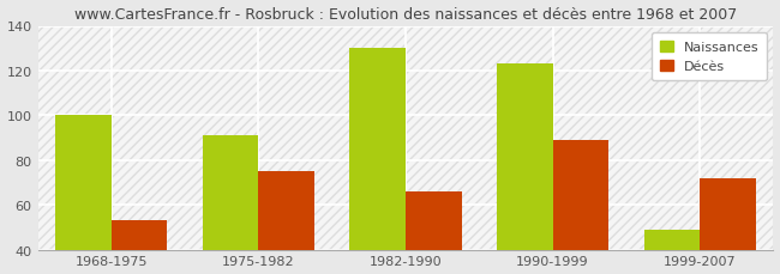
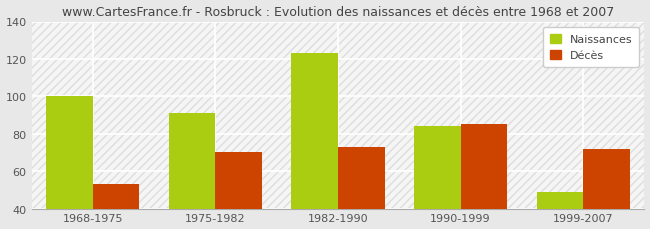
Décès/1975-1982: 75 -> 70
Naissances/1982-1990: 130 -> 123
Décès/1982-1990: 66 -> 73
Naissances/1990-1999: 123 -> 84
Décès/1990-1999: 89 -> 85
